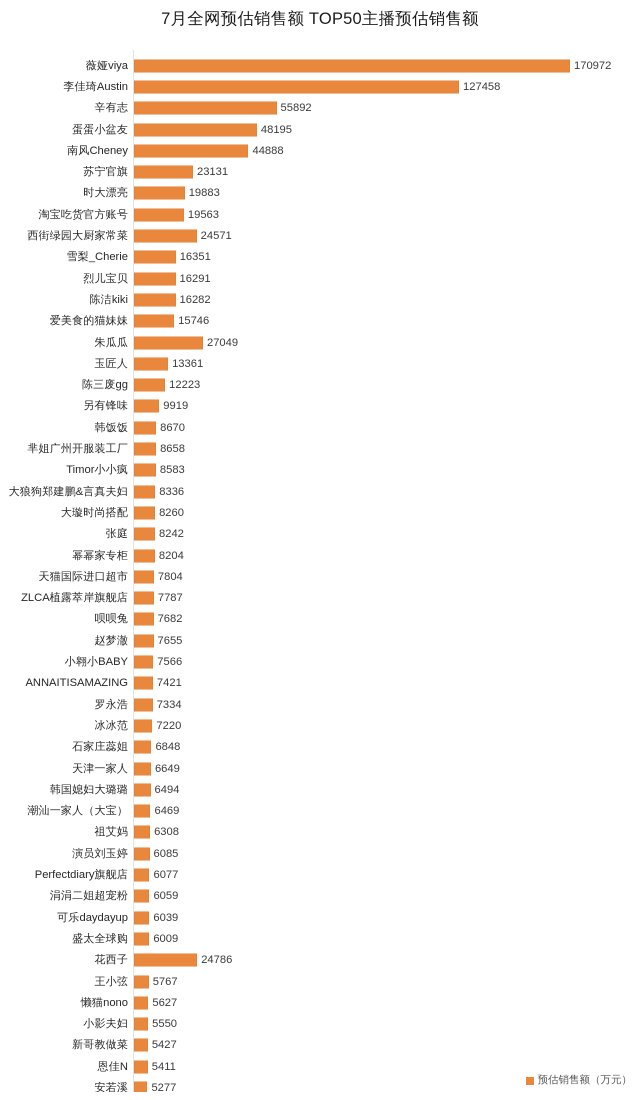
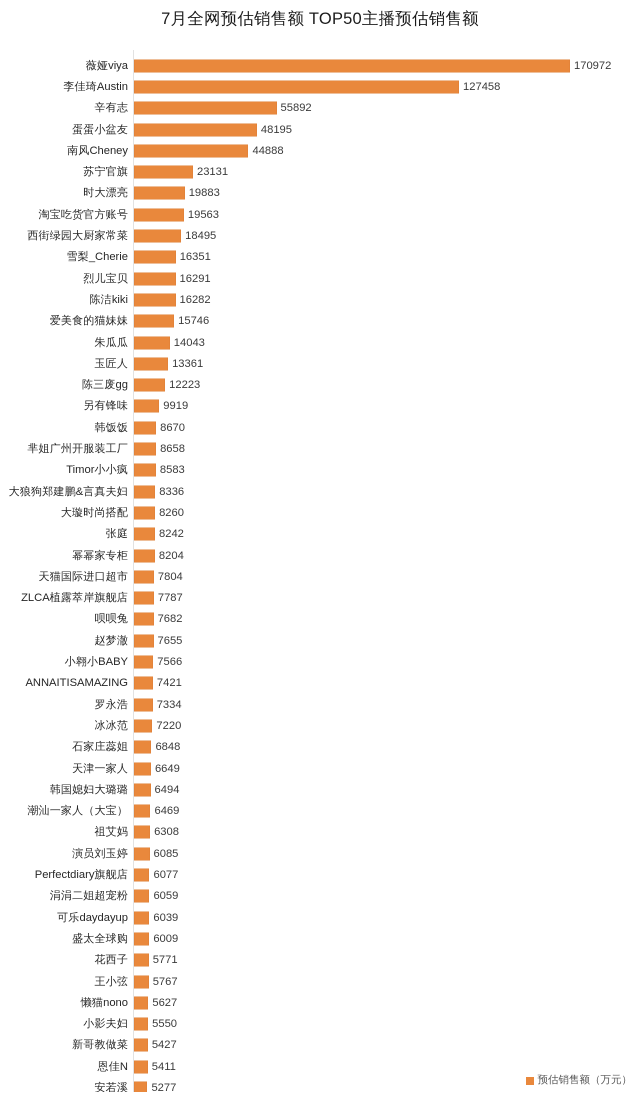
西街绿园大厨家常菜: 24571 -> 18495
朱瓜瓜: 27049 -> 14043
花西子: 24786 -> 5771
